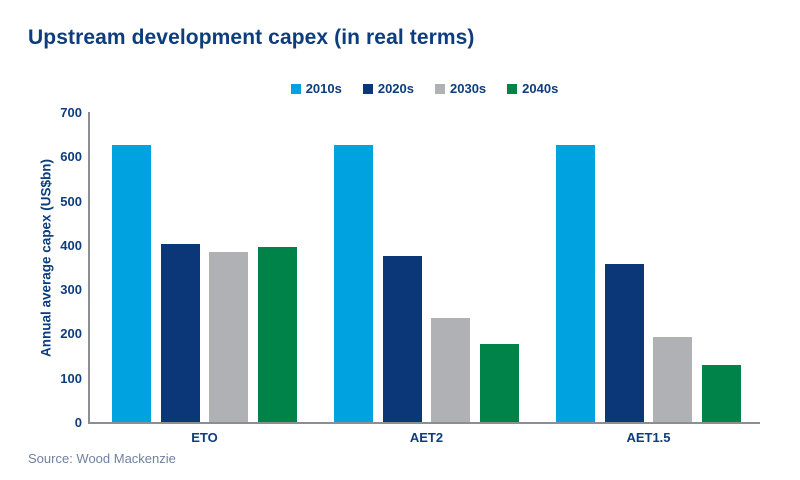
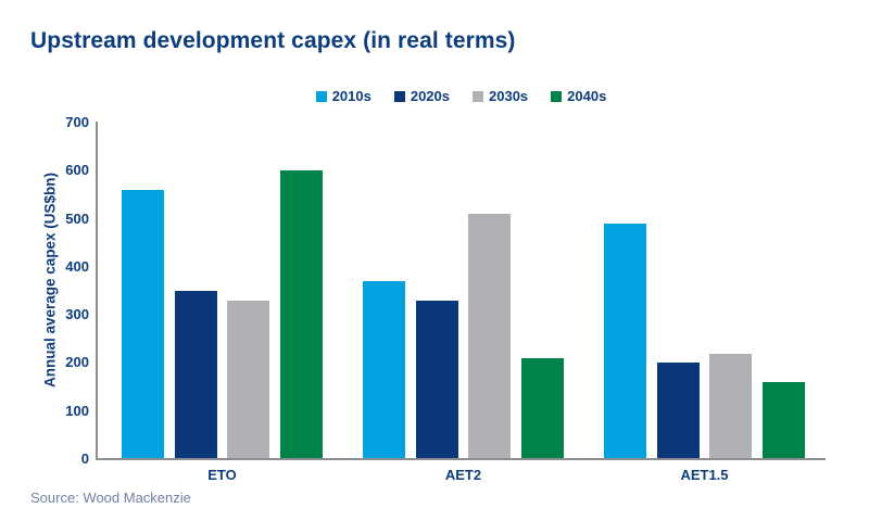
2010s/ETO: 630 -> 560
2020s/ETO: 400 -> 350
2030s/ETO: 390 -> 330
2040s/ETO: 400 -> 600
2010s/AET2: 630 -> 370
2020s/AET2: 380 -> 330
2030s/AET2: 240 -> 510
2040s/AET2: 180 -> 210
2010s/AET1.5: 630 -> 490
2020s/AET1.5: 360 -> 200
2030s/AET1.5: 200 -> 220
2040s/AET1.5: 130 -> 160
